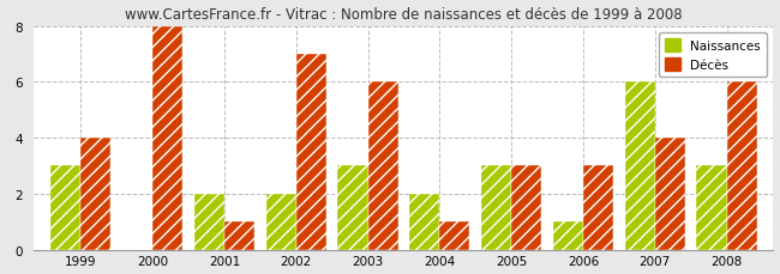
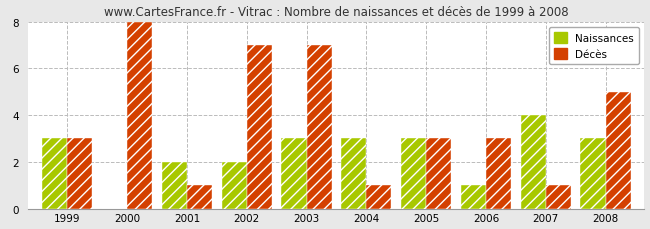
Décès/1999: 4 -> 3
Décès/2003: 6 -> 7
Naissances/2004: 2 -> 3
Naissances/2007: 6 -> 4
Décès/2007: 4 -> 1
Décès/2008: 6 -> 5
